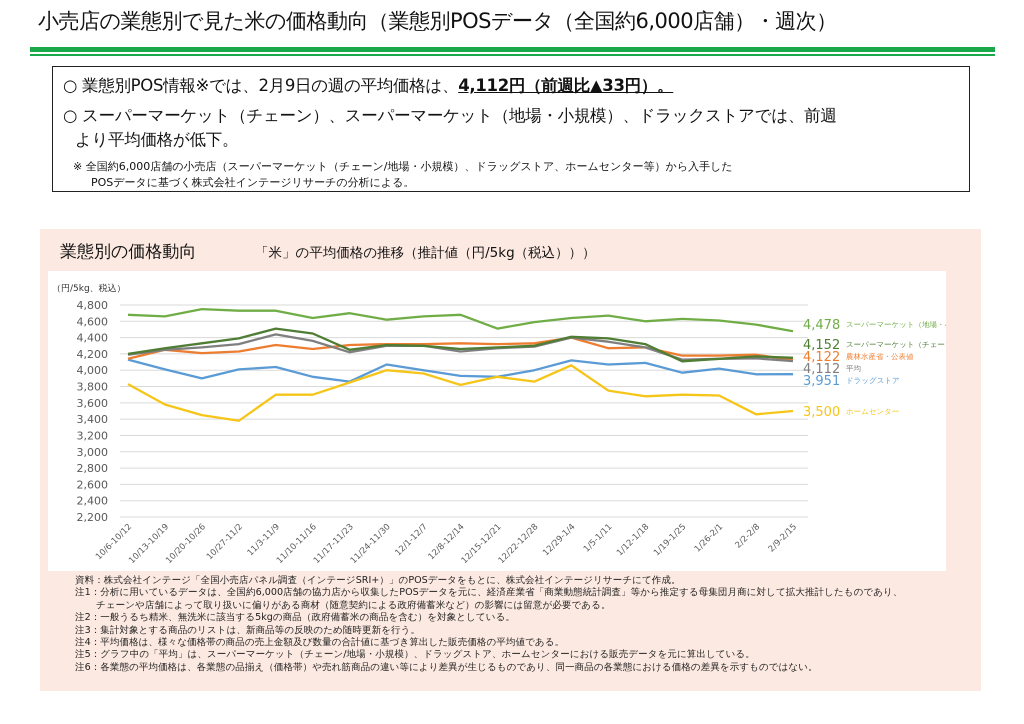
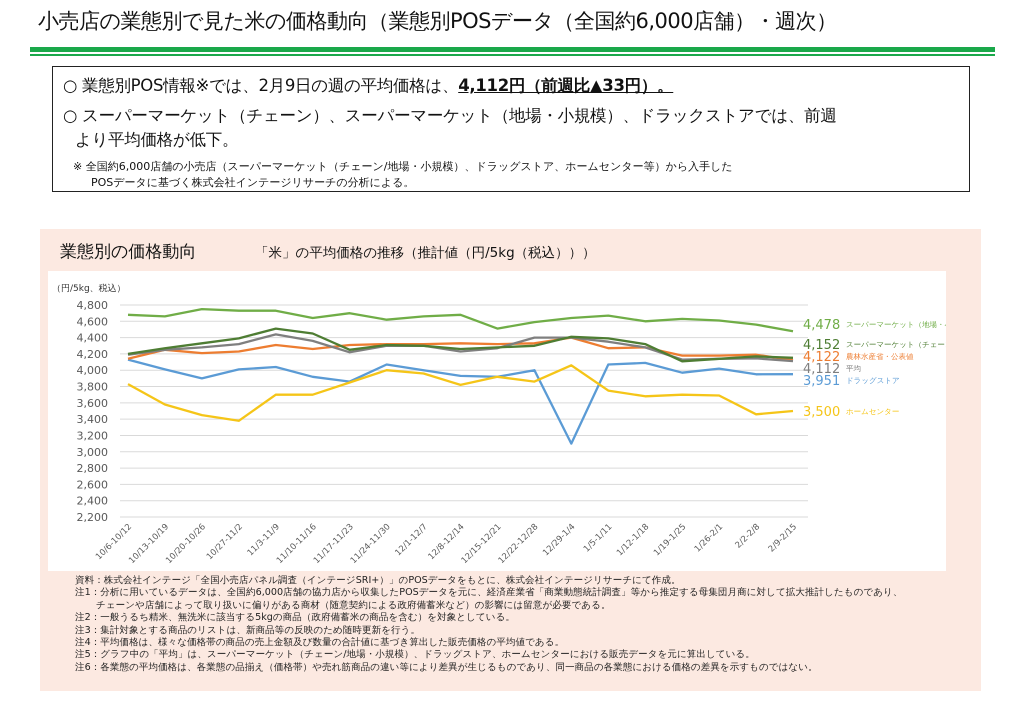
平均/12/22-12/28: 4300 -> 4400
ドラッグストア/12/29-1/4: 4100 -> 3100
